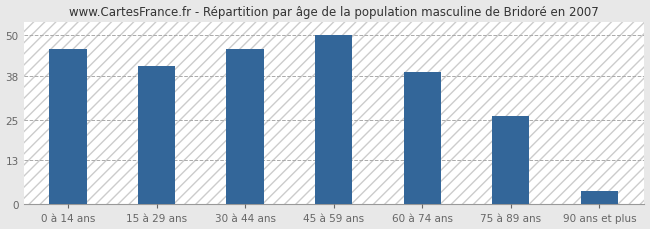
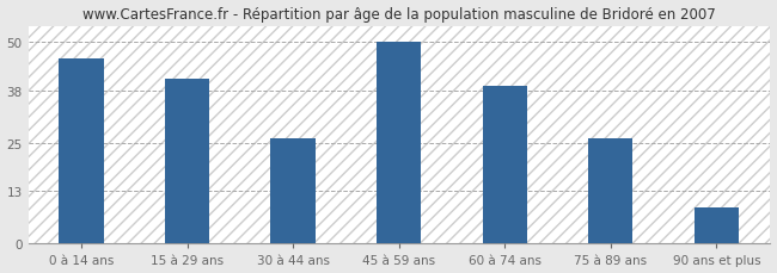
30 à 44 ans: 46 -> 26
90 ans et plus: 4 -> 9
